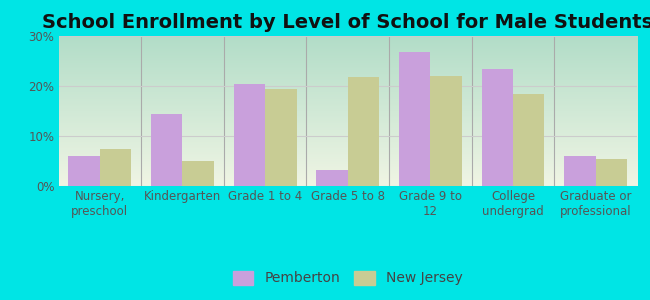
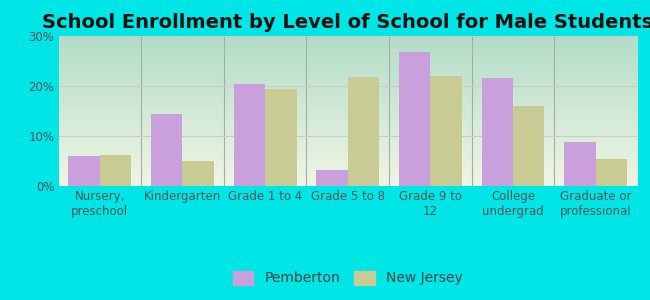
New Jersey/Nursery, preschool: 7.5% -> 6.2%
Pemberton/College undergrad: 23.5% -> 21.6%
New Jersey/College undergrad: 18.5% -> 16.0%
Pemberton/Graduate or professional: 6.0% -> 8.8%
